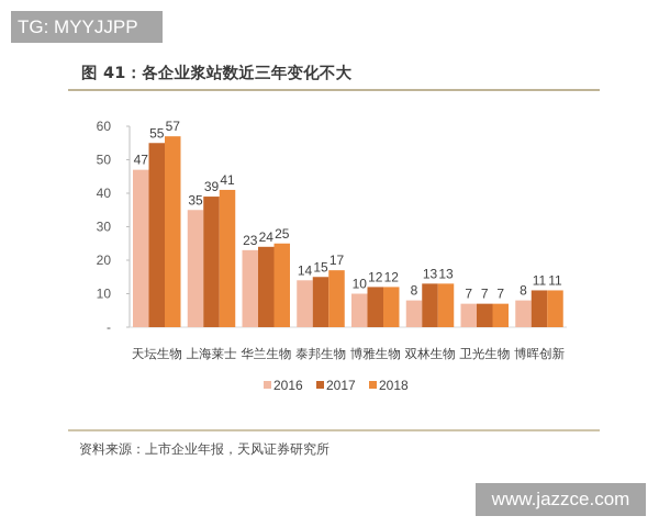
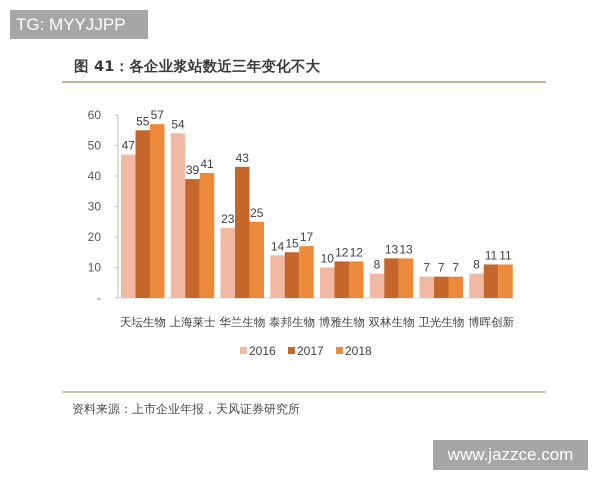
2016/上海莱士: 35 -> 54
2017/华兰生物: 24 -> 43
